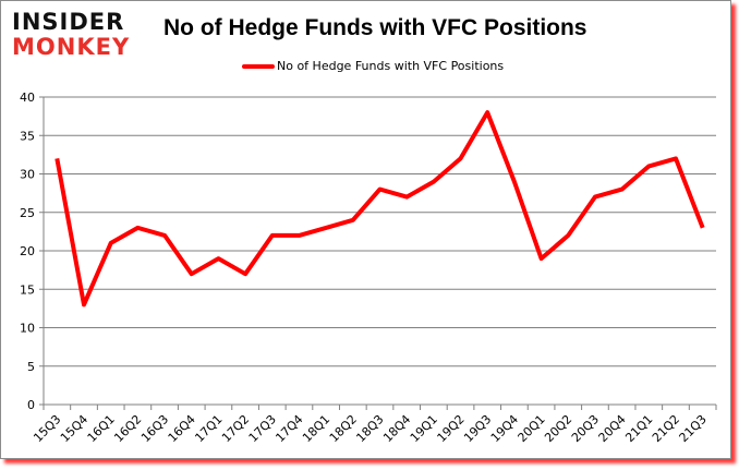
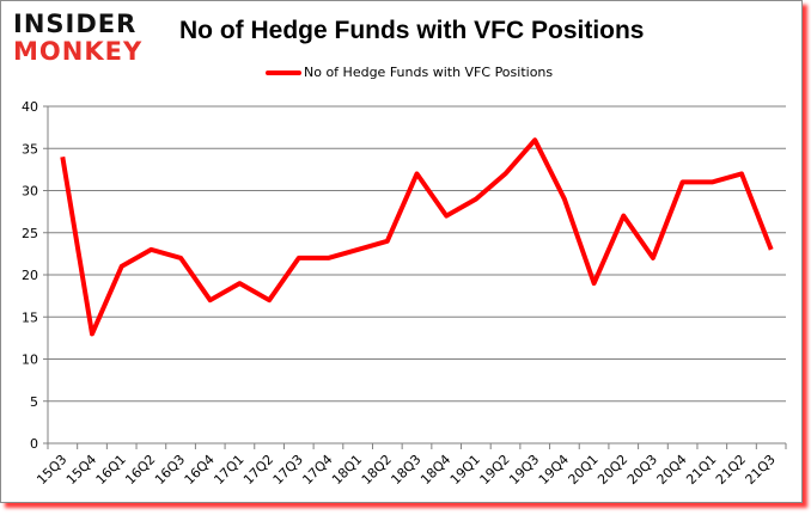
15Q3: 32 -> 34
18Q3: 28 -> 32
19Q3: 38 -> 36
20Q2: 22 -> 27
20Q3: 27 -> 22
20Q4: 28 -> 31
